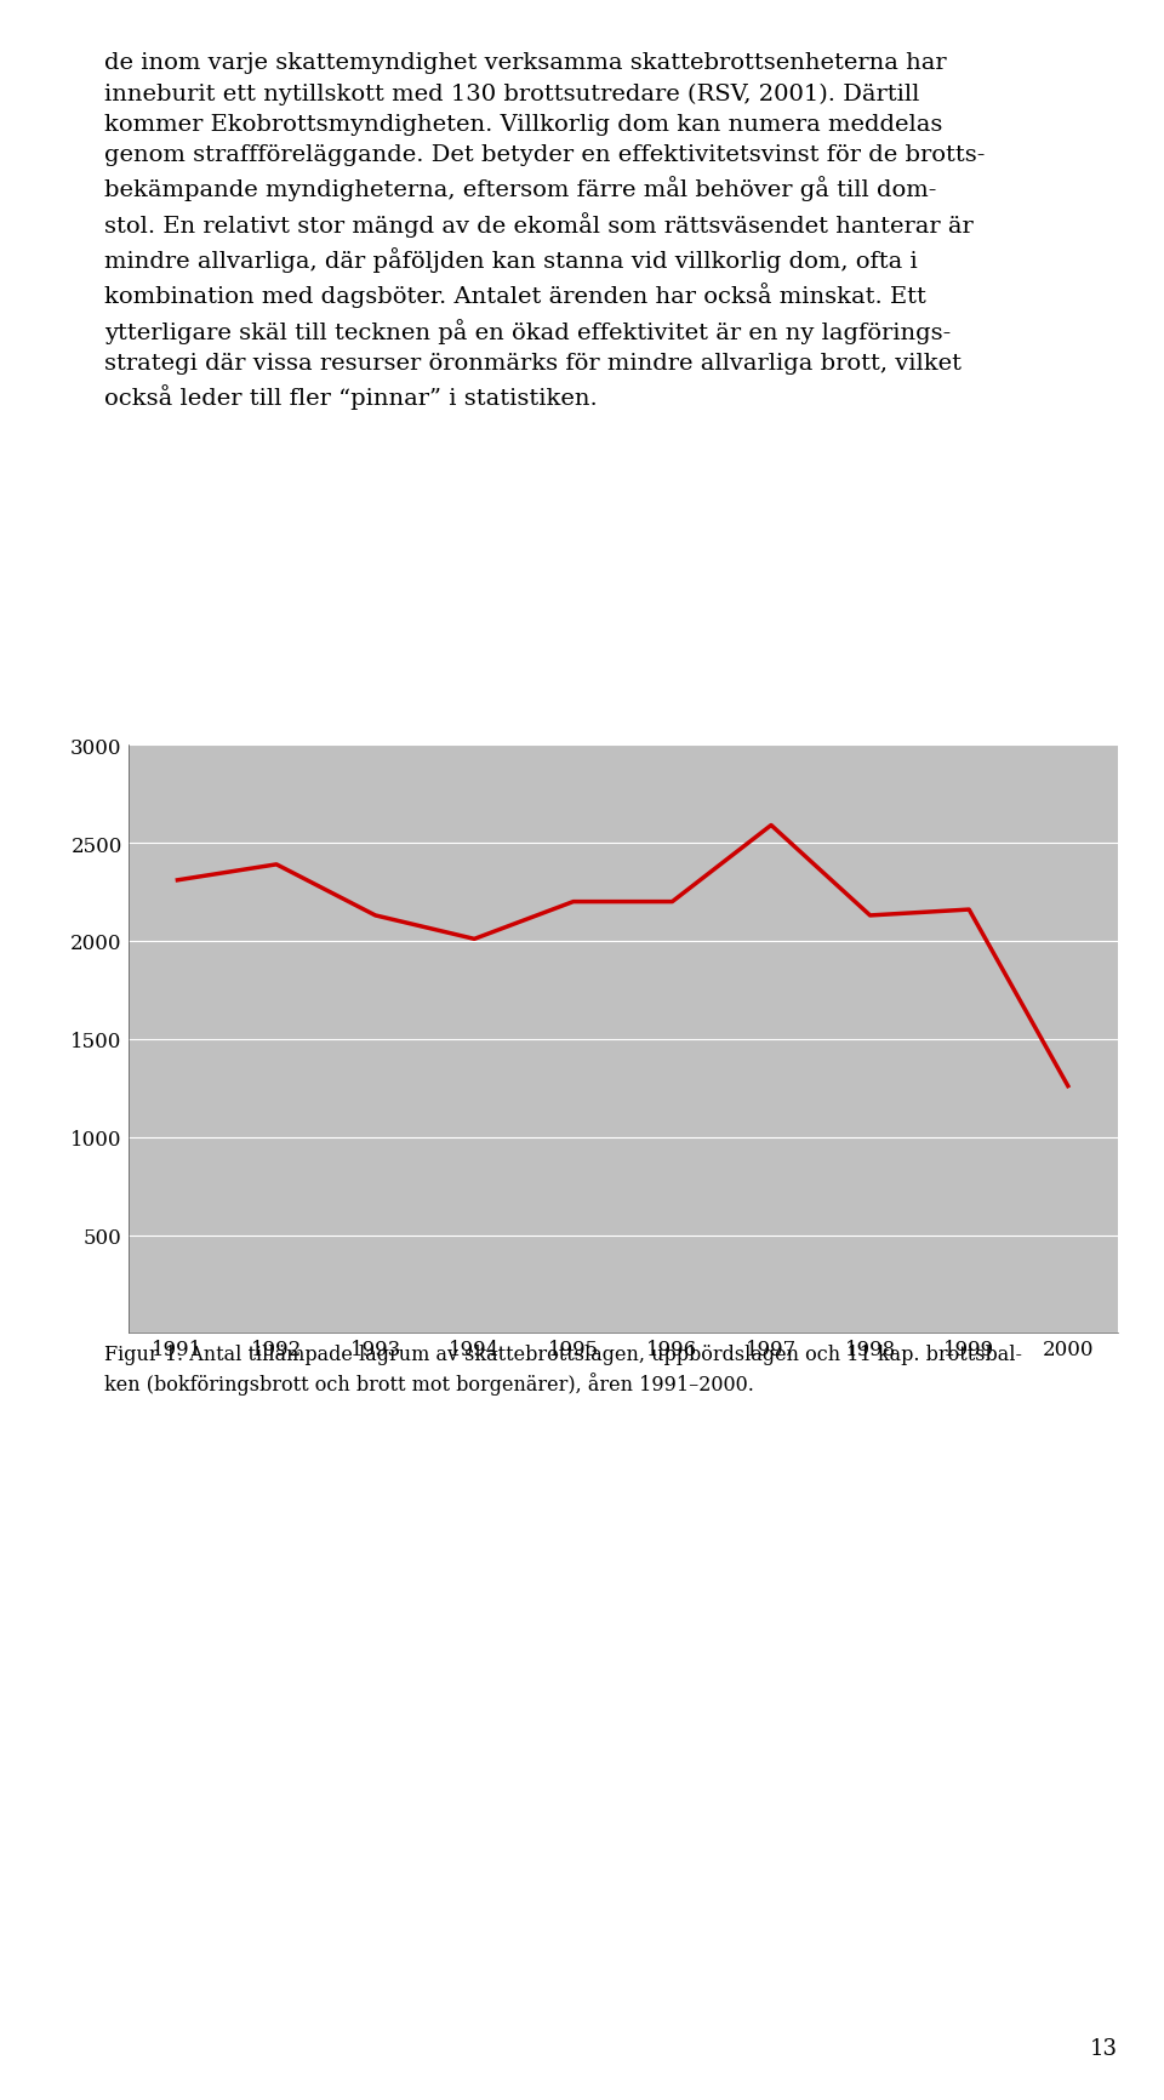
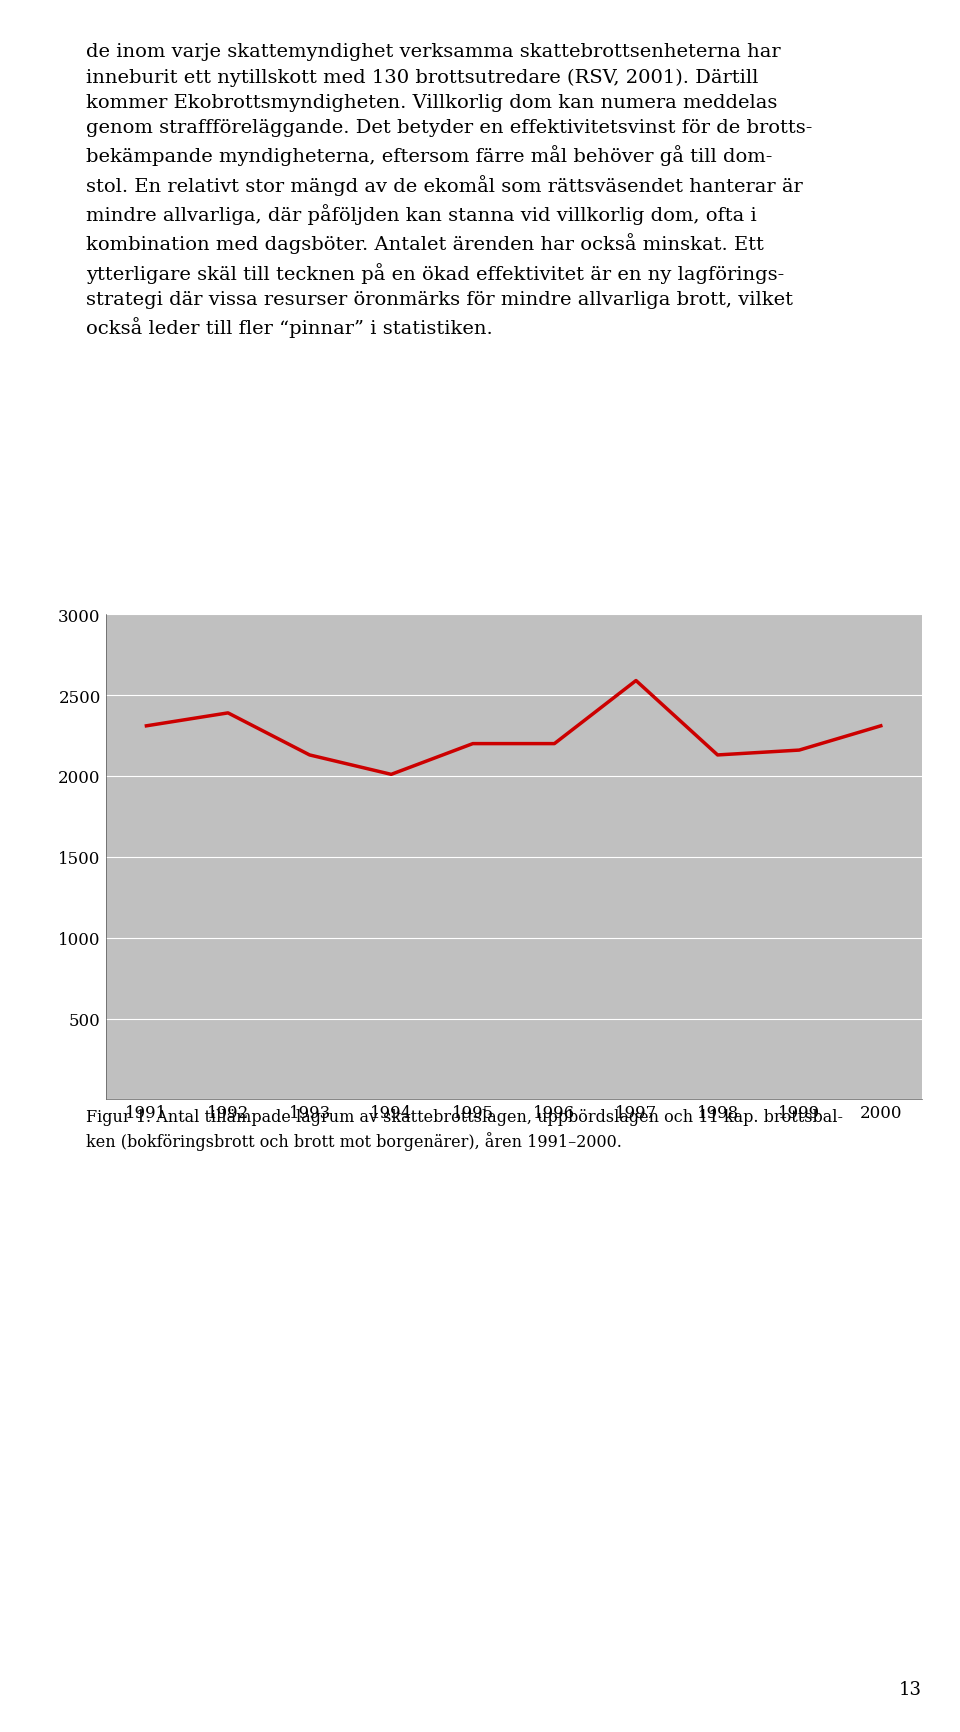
2000: 1260 -> 2310
